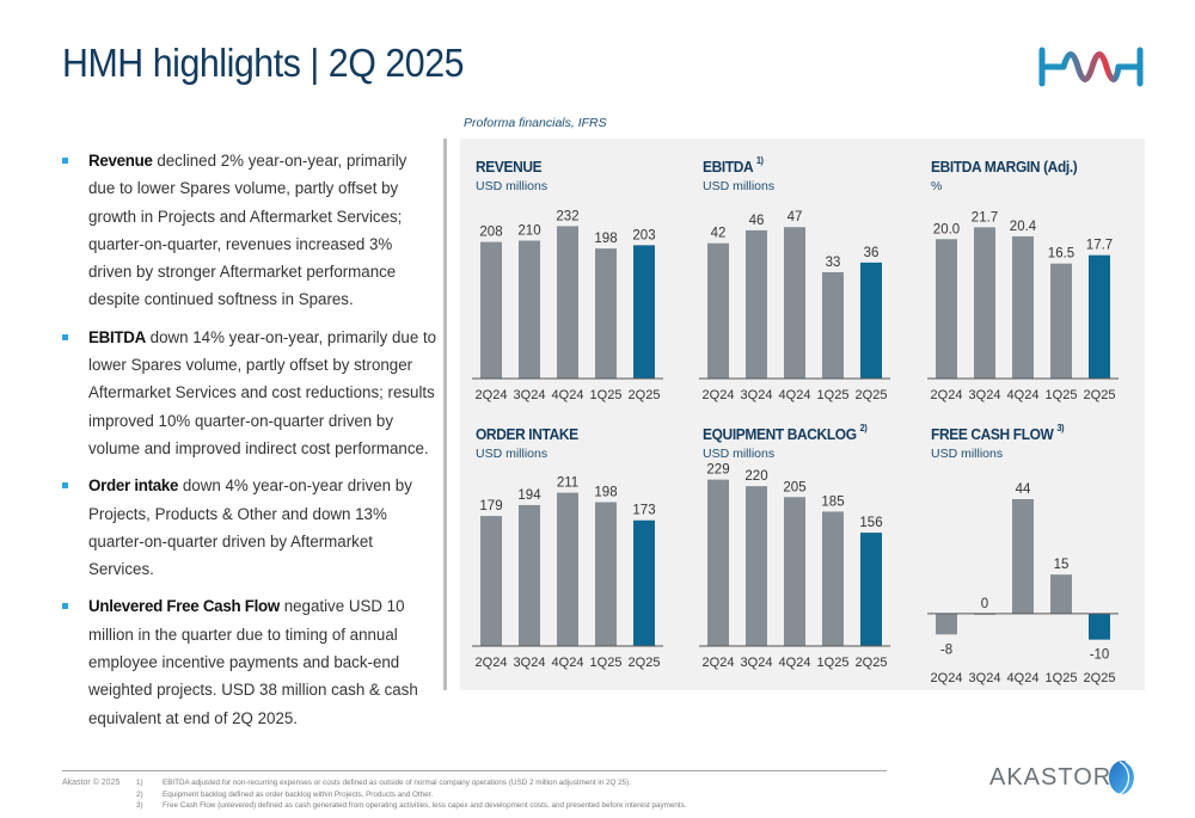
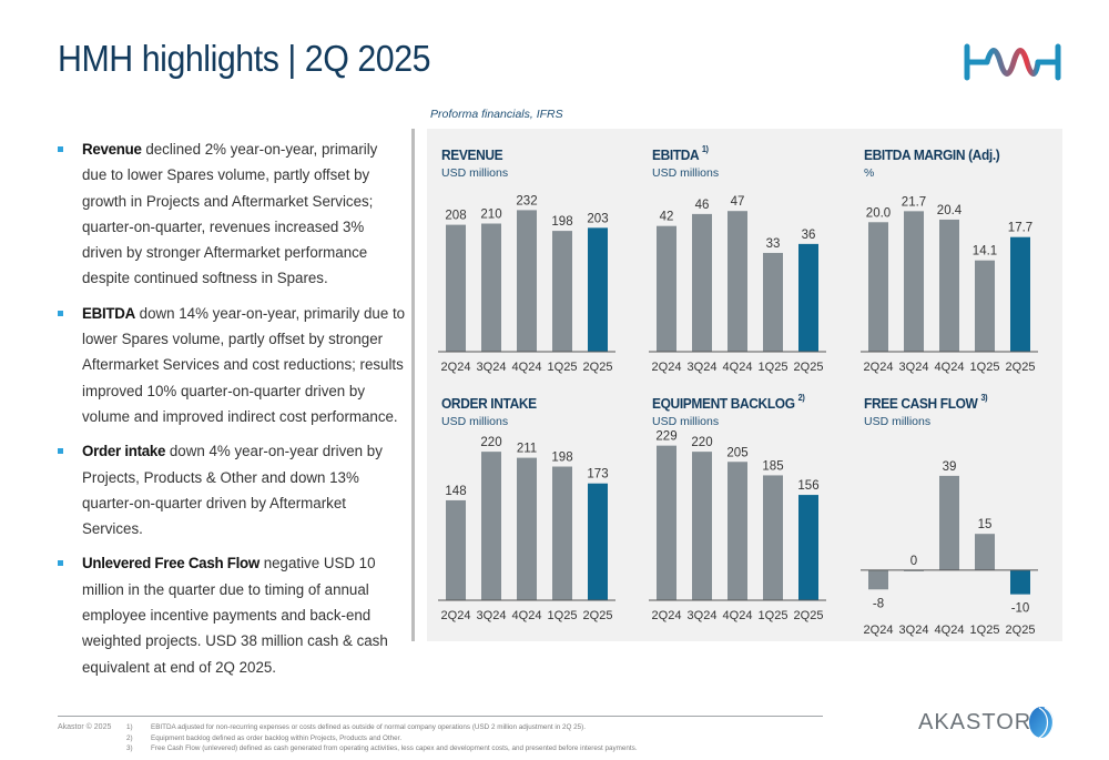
EBITDA MARGIN (Adj.)/1Q25: 16.5 -> 14.1
ORDER INTAKE/2Q24: 179 -> 148
ORDER INTAKE/3Q24: 194 -> 220
FREE CASH FLOW/4Q24: 44 -> 39
